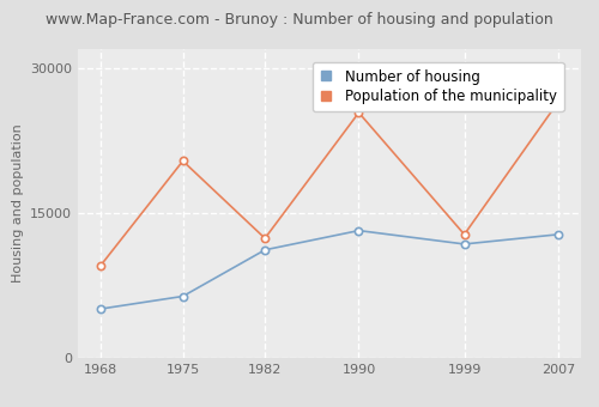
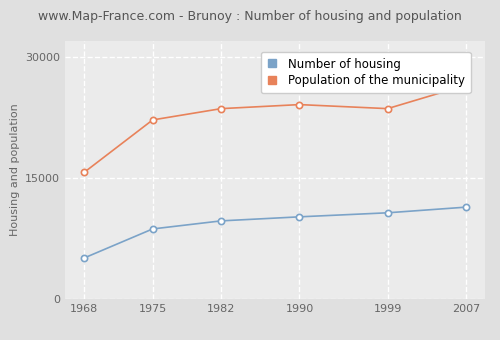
Population of the municipality/1968: 9600 -> 15700
Number of housing/1975: 6400 -> 8700
Population of the municipality/1975: 20400 -> 22200
Number of housing/1982: 11200 -> 9700
Population of the municipality/1982: 12400 -> 23600
Number of housing/1990: 13200 -> 10200
Population of the municipality/1990: 25400 -> 24100
Number of housing/1999: 11800 -> 10700
Population of the municipality/1999: 12800 -> 23600
Number of housing/2007: 12800 -> 11400
